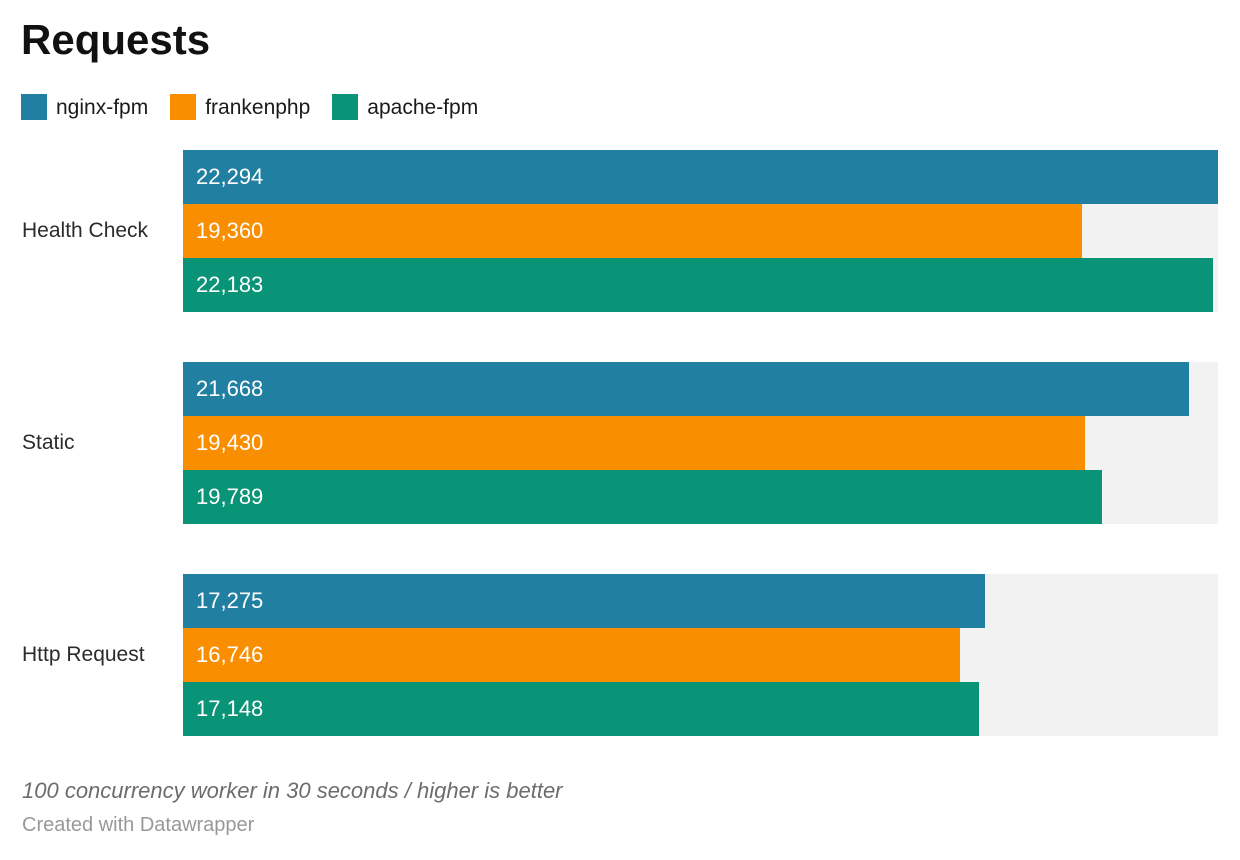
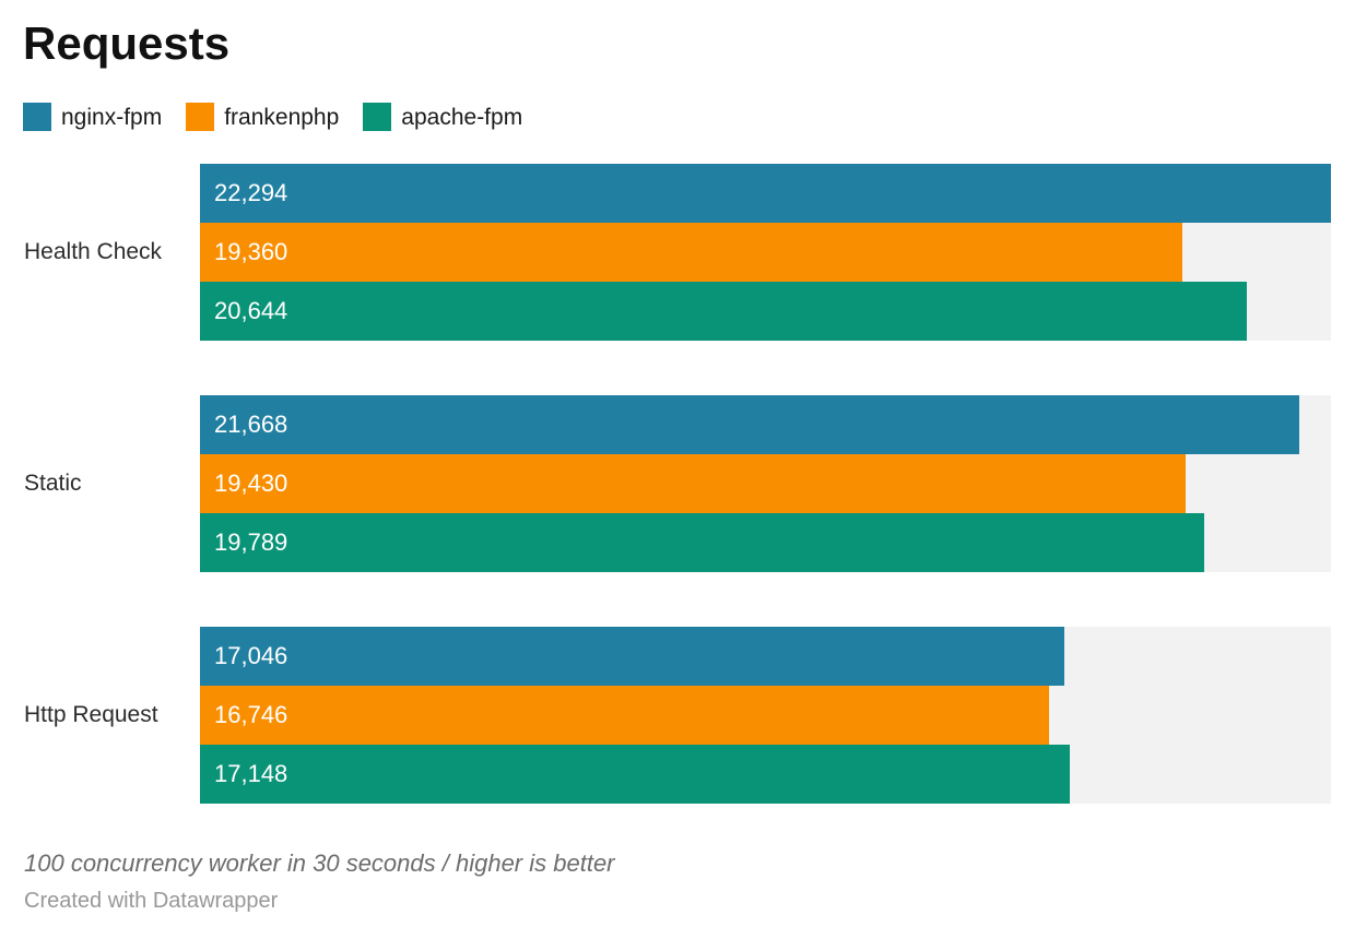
apache-fpm/Health Check: 22,183 -> 20,644
nginx-fpm/Http Request: 17,275 -> 17,046
